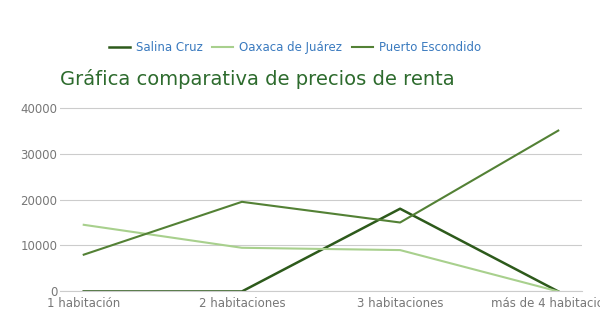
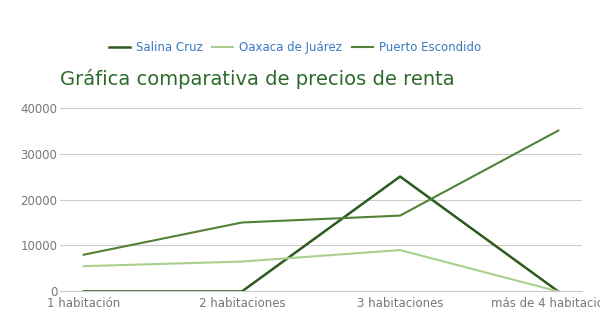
Oaxaca de Juárez/1 habitación: 14500 -> 5500
Oaxaca de Juárez/2 habitaciones: 9500 -> 6500
Puerto Escondido/2 habitaciones: 19500 -> 15000
Salina Cruz/3 habitaciones: 18000 -> 25000
Puerto Escondido/3 habitaciones: 15000 -> 16500
